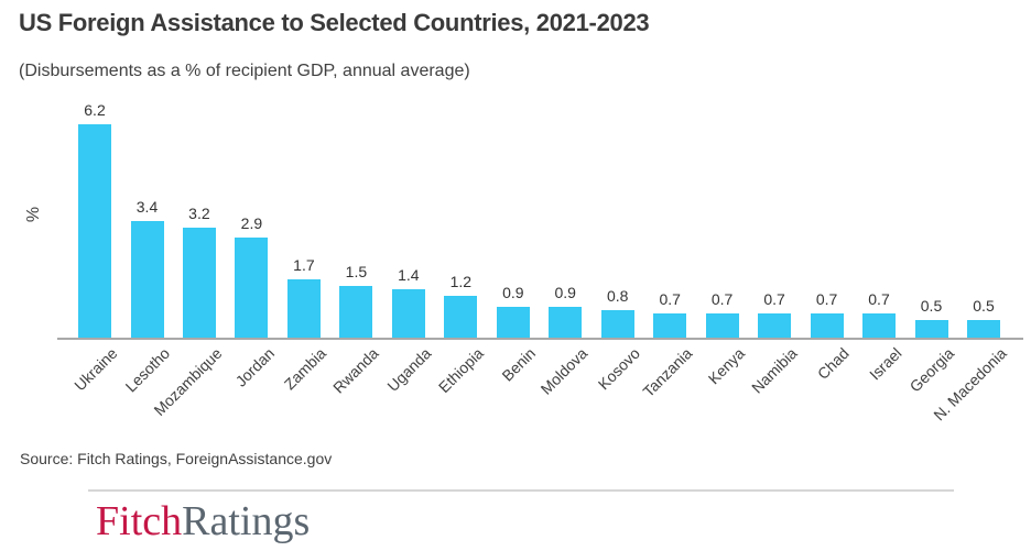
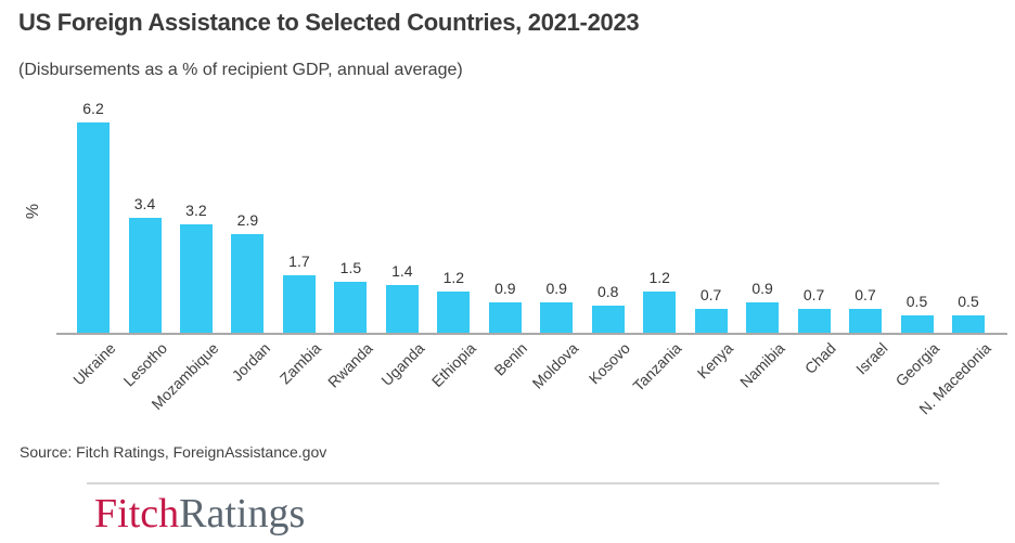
Tanzania: 0.7 -> 1.2
Namibia: 0.7 -> 0.9
